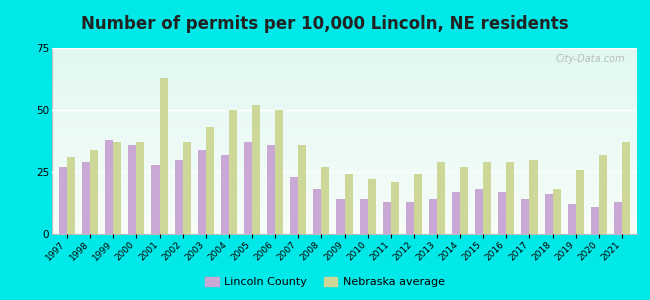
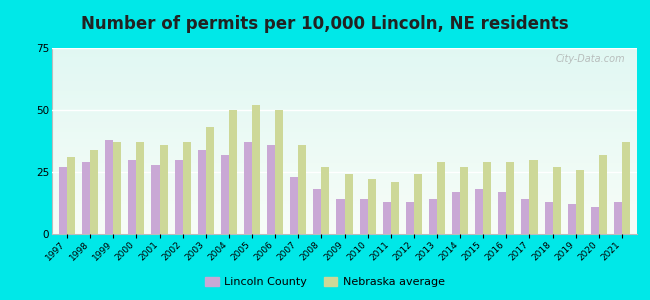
Lincoln County/2000: 36 -> 30
Nebraska average/2001: 63 -> 36
Lincoln County/2018: 16 -> 13
Nebraska average/2018: 18 -> 27
